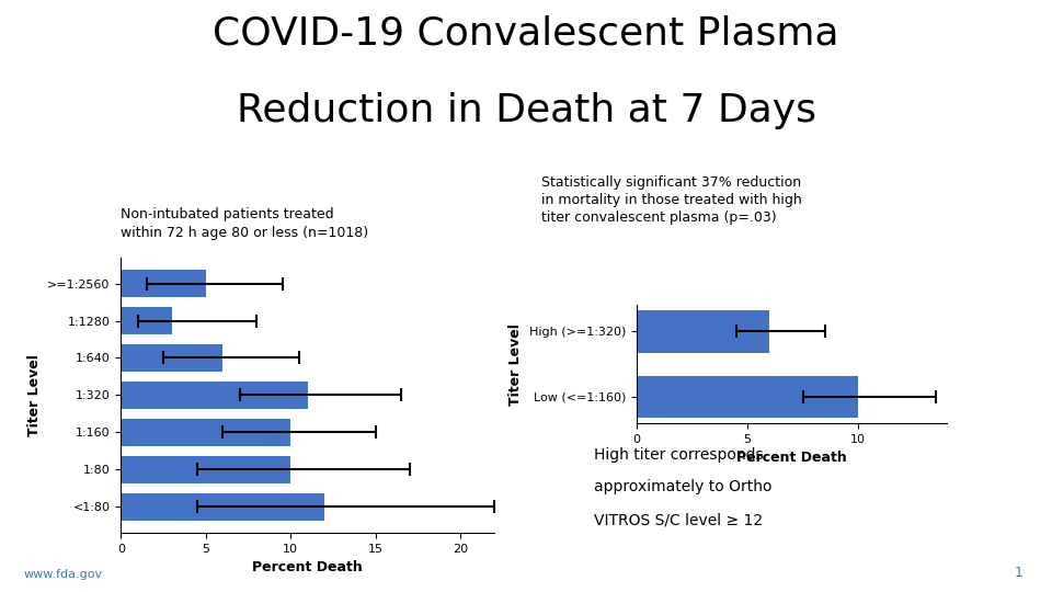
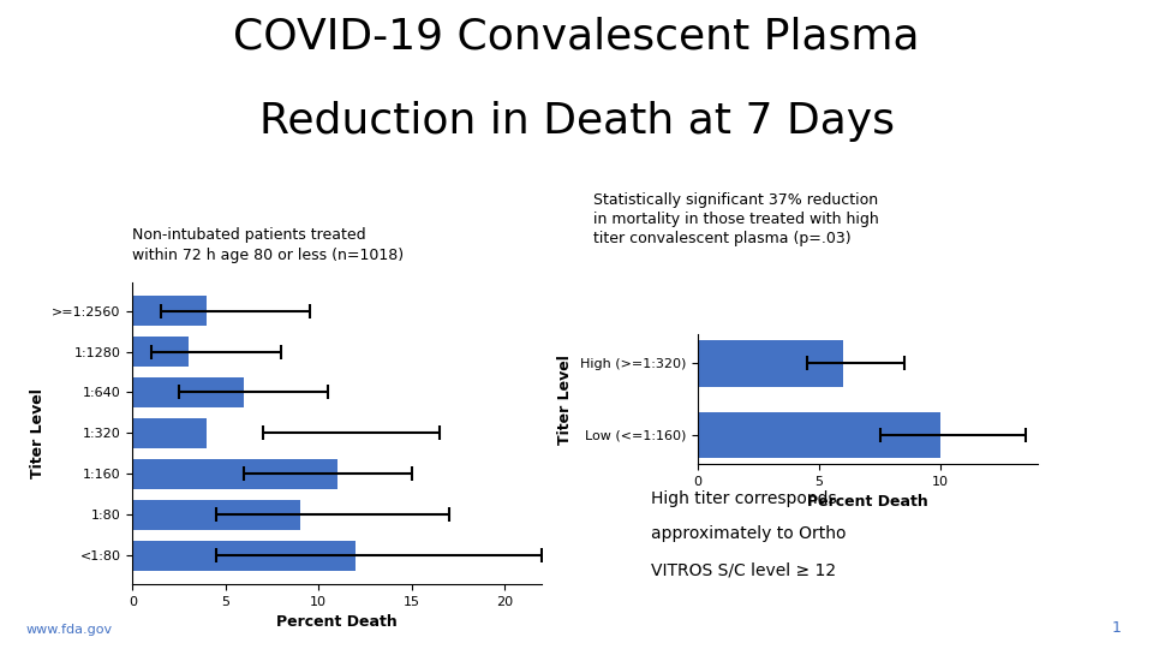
>=1:2560: 5 -> 4
1:320: 11 -> 4
1:160: 10 -> 11
1:80: 10 -> 9
